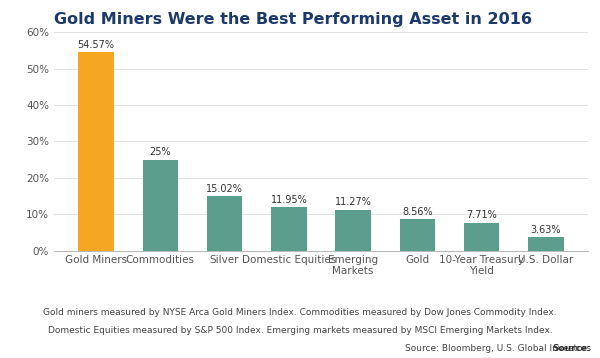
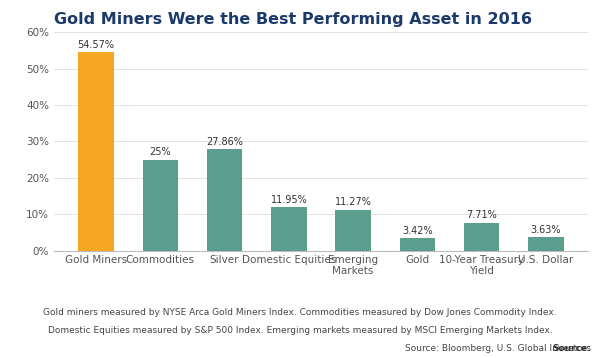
Silver: 15.02% -> 27.86%
Gold: 8.56% -> 3.42%
